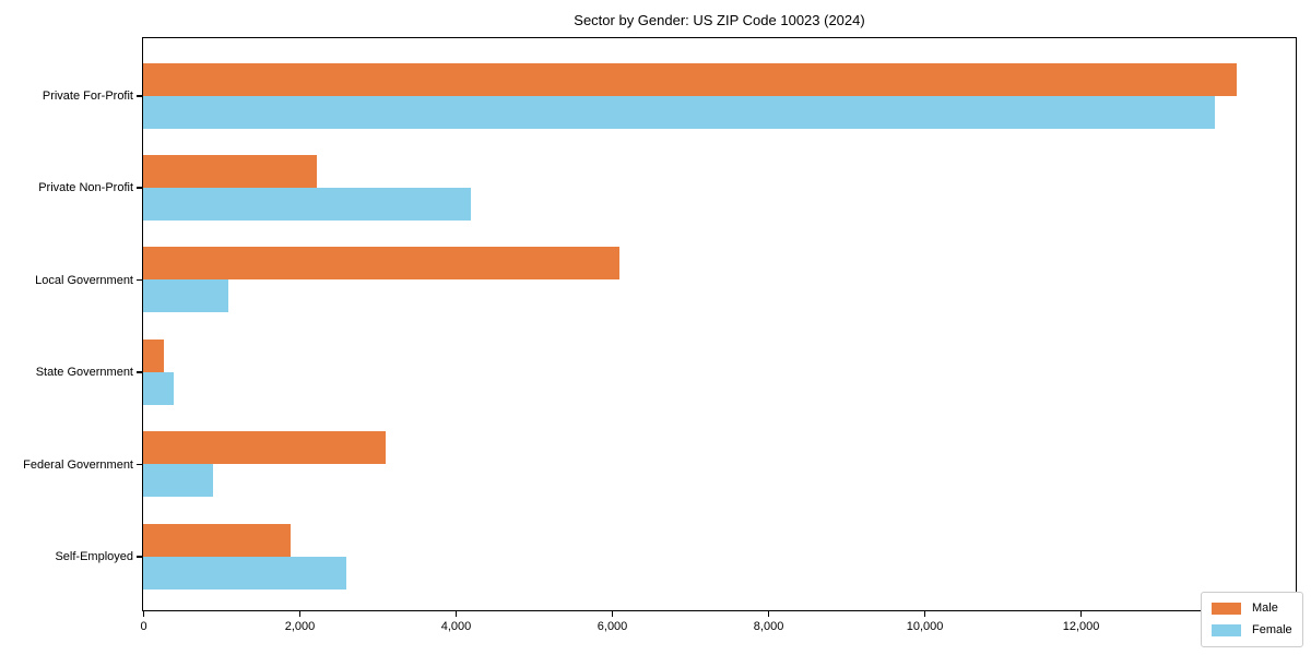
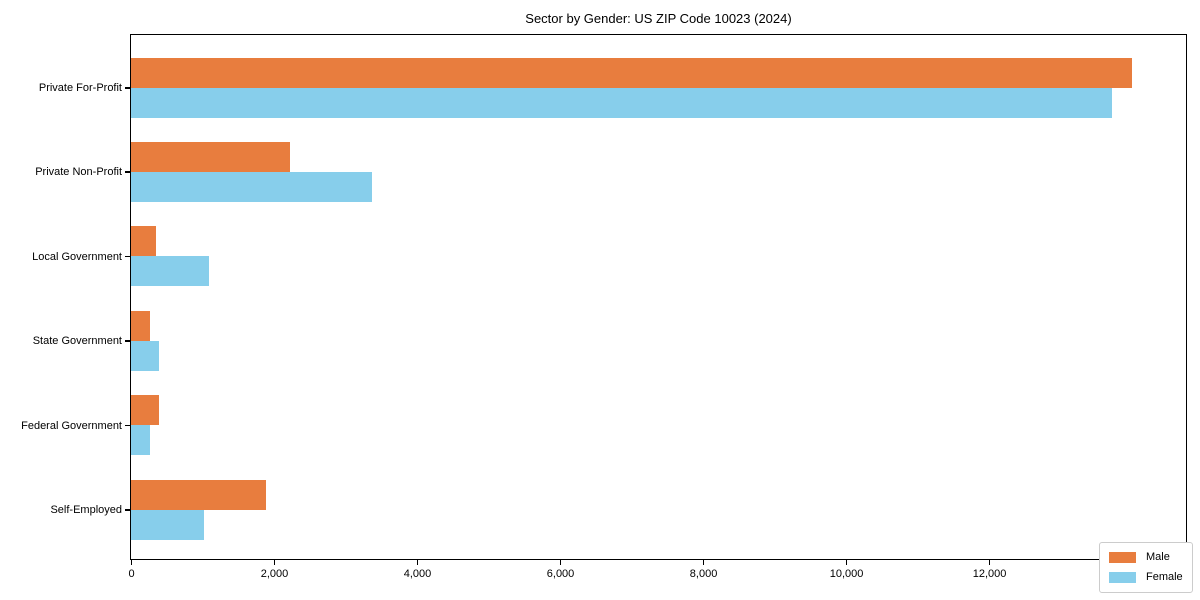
Female/Private Non-Profit: 4200 -> 3400
Male/Local Government: 6100 -> 400
Male/Federal Government: 3100 -> 400
Female/Federal Government: 900 -> 300
Female/Self-Employed: 2600 -> 1000
